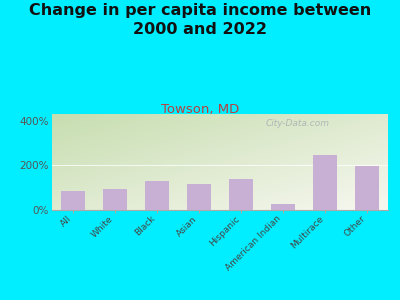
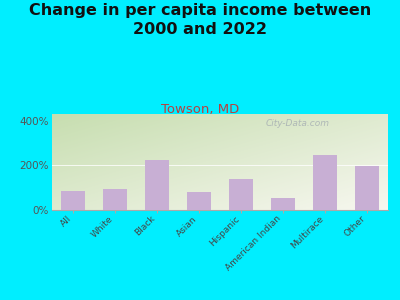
Black: 130% -> 225%
Asian: 115% -> 80%
American Indian: 28% -> 55%
